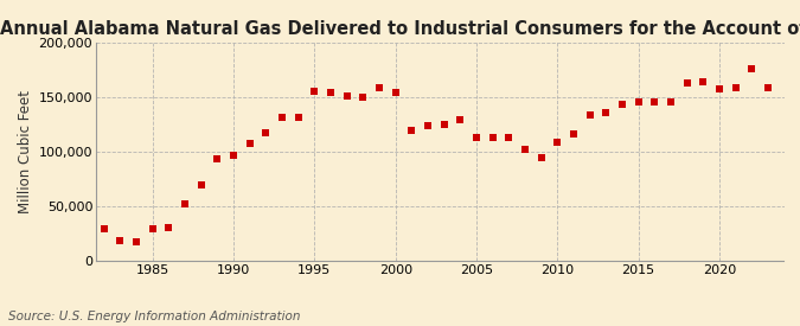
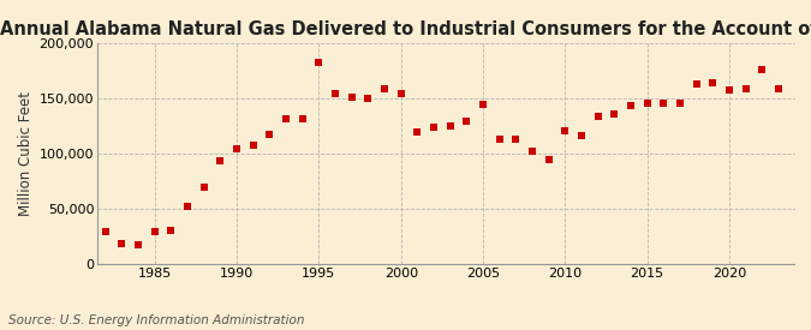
1990: 97,000 -> 104,000
1995: 155,000 -> 182,000
2005: 113,000 -> 144,000
2010: 109,000 -> 120,000
